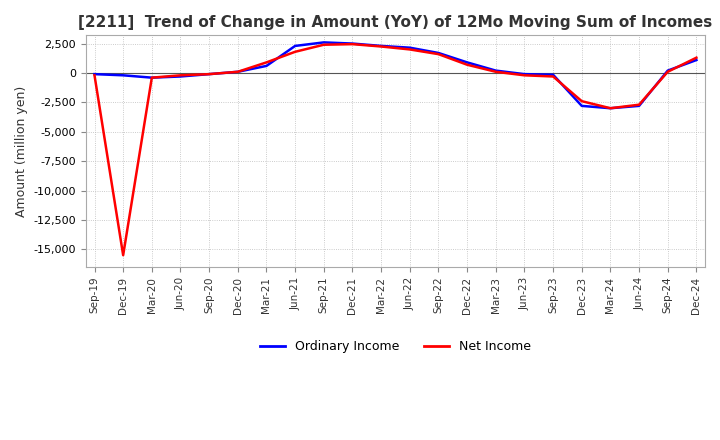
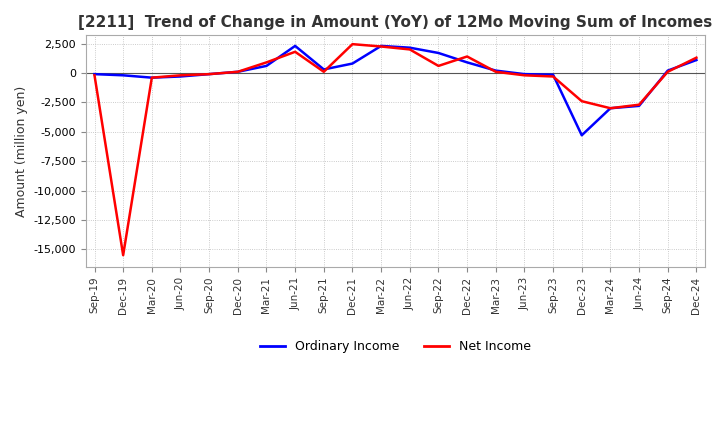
Ordinary Income/Sep-21: 2,600 -> 300
Net Income/Sep-21: 2,400 -> 100
Ordinary Income/Dec-21: 2,500 -> 800
Net Income/Sep-22: 1,600 -> 600
Net Income/Dec-22: 700 -> 1,400
Ordinary Income/Dec-23: -2,800 -> -5,300
